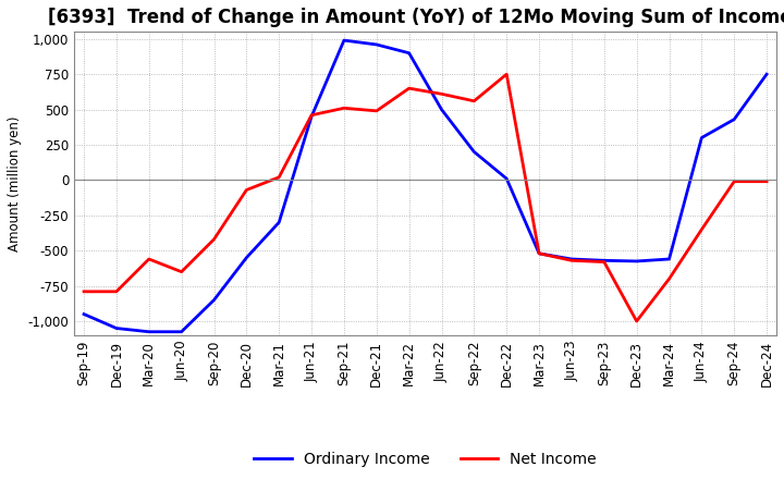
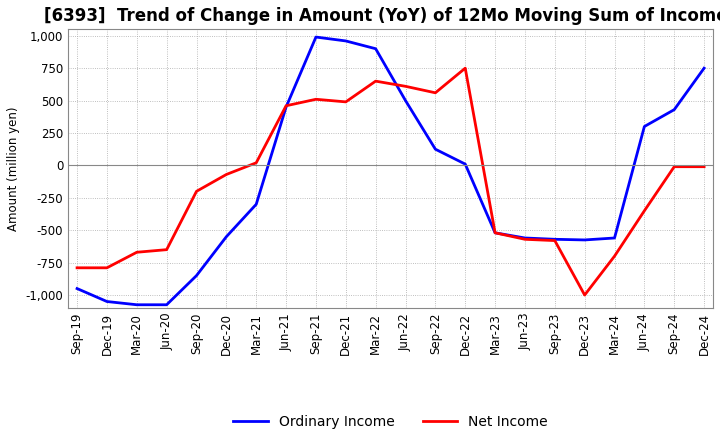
Net Income/Mar-20: -560 -> -670
Net Income/Sep-20: -420 -> -200
Ordinary Income/Sep-22: 200 -> 120
